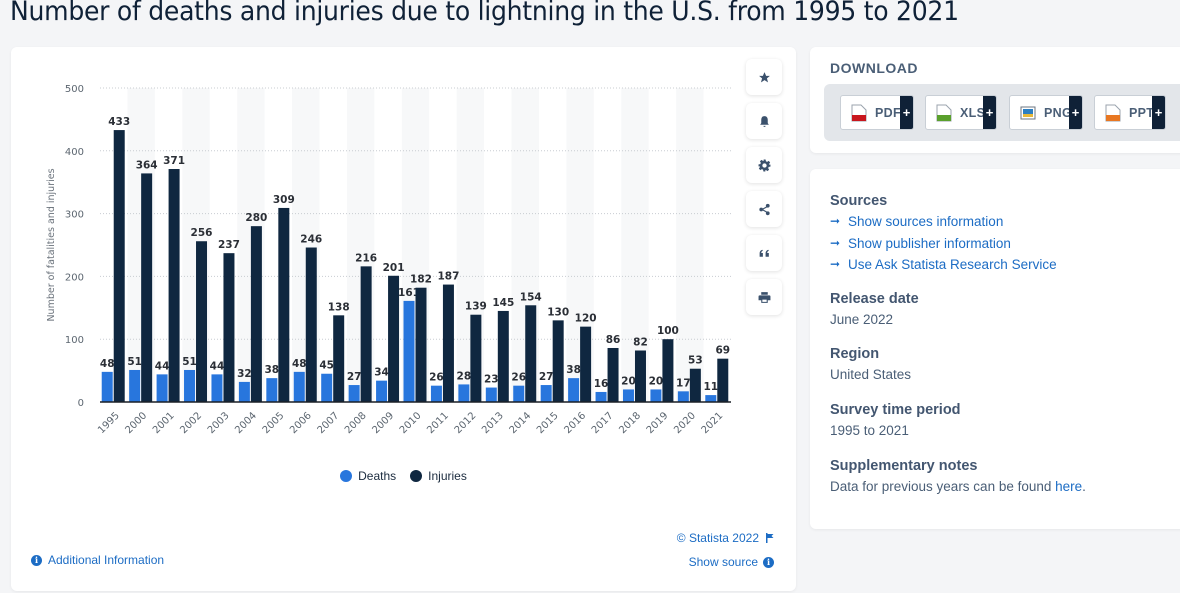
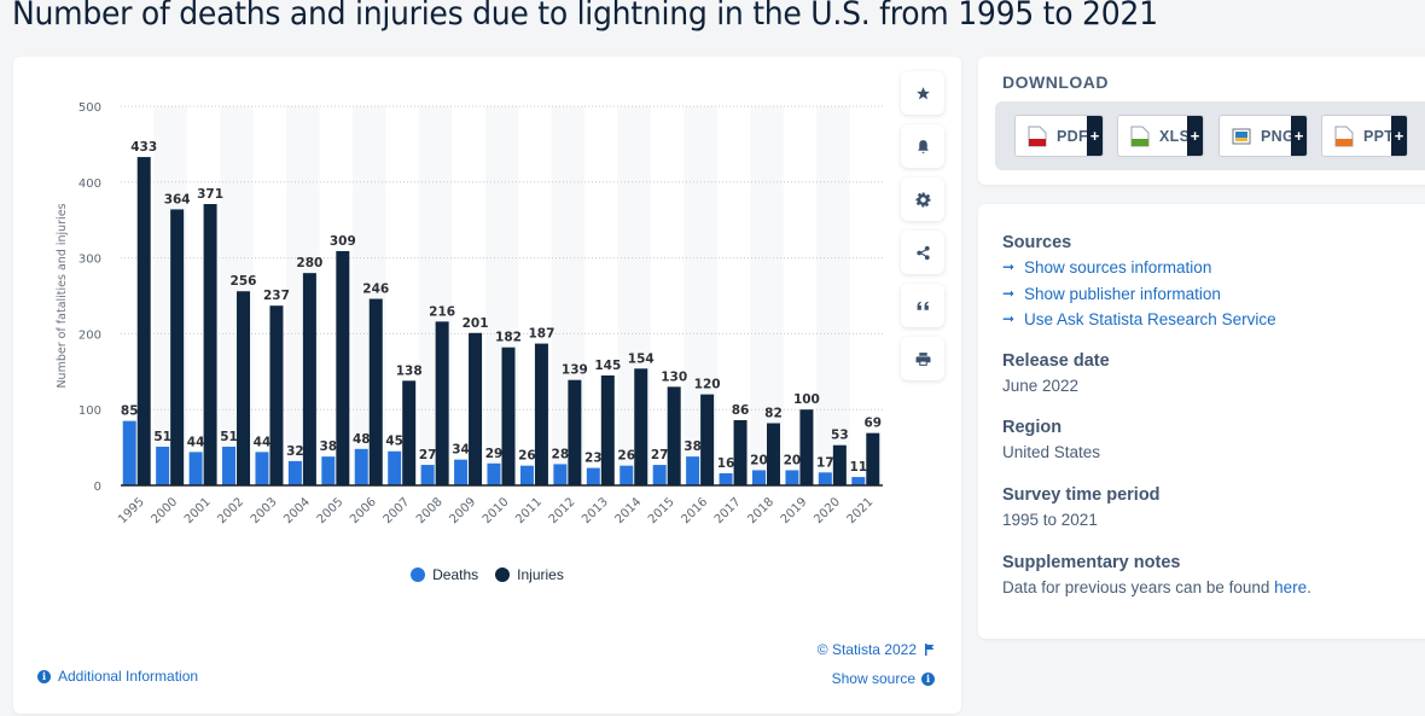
Deaths/1995: 48 -> 85
Deaths/2010: 161 -> 29
